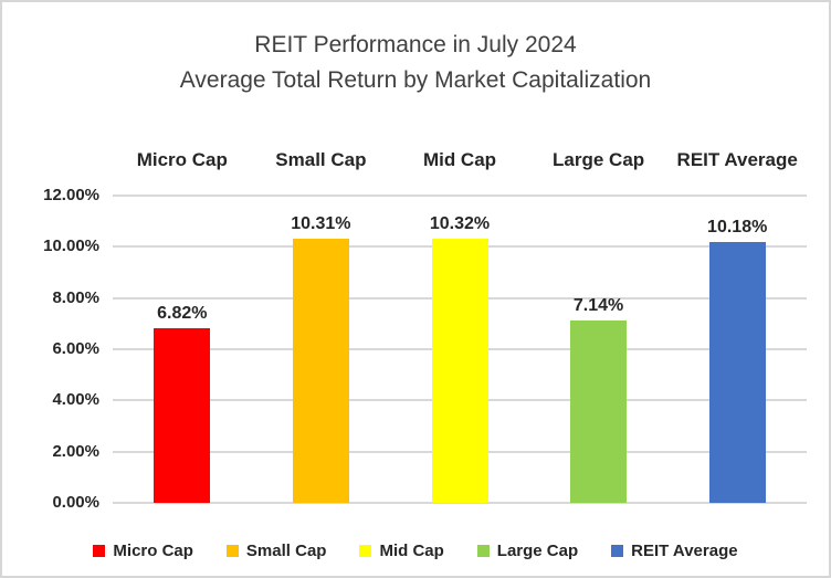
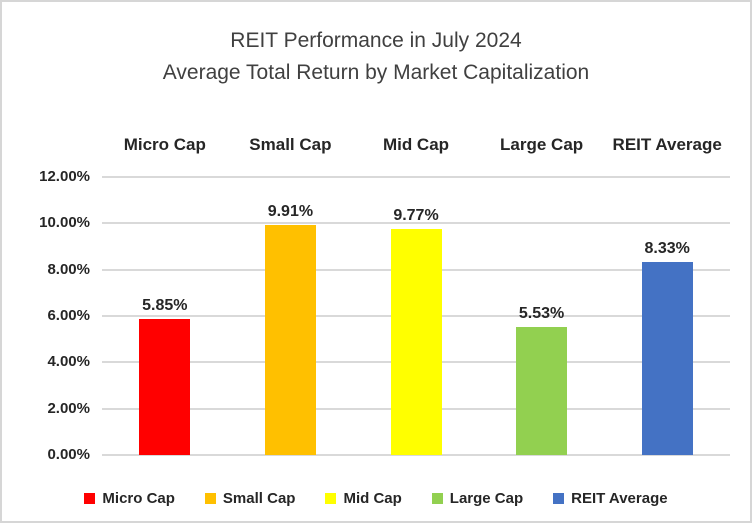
Micro Cap: 6.82% -> 5.85%
Small Cap: 10.31% -> 9.91%
Mid Cap: 10.32% -> 9.77%
Large Cap: 7.14% -> 5.53%
REIT Average: 10.18% -> 8.33%
